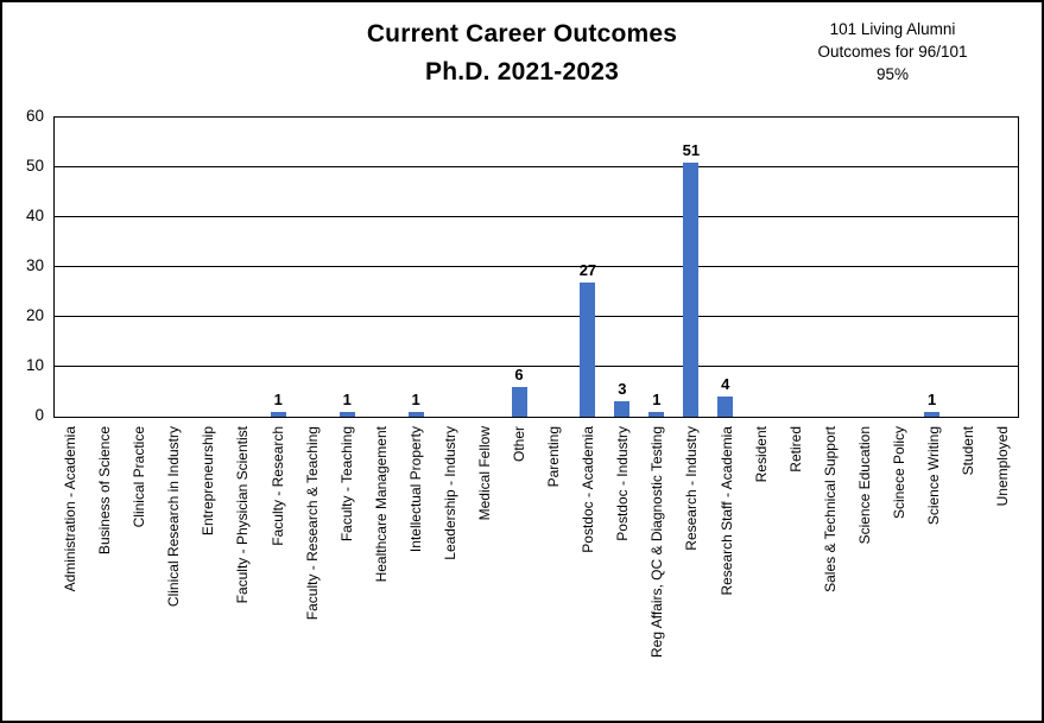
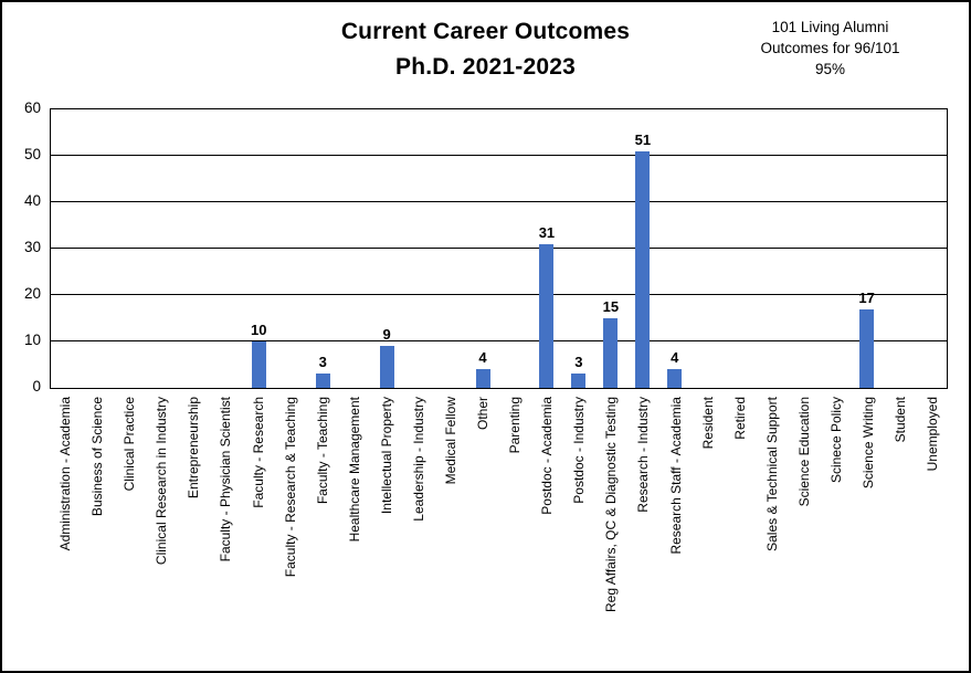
Faculty - Research: 1 -> 10
Faculty - Teaching: 1 -> 3
Intellectual Property: 1 -> 9
Other: 6 -> 4
Postdoc - Academia: 27 -> 31
Reg Affairs, QC & Diagnostic Testing: 1 -> 15
Science Writing: 1 -> 17
